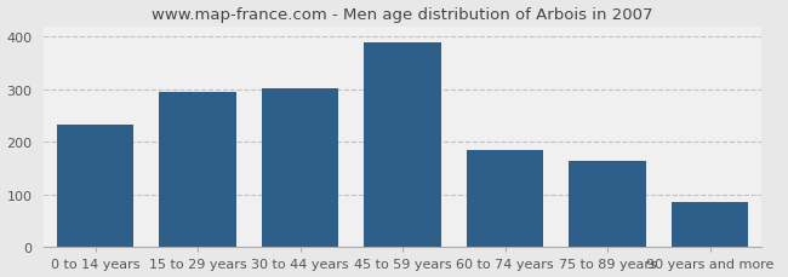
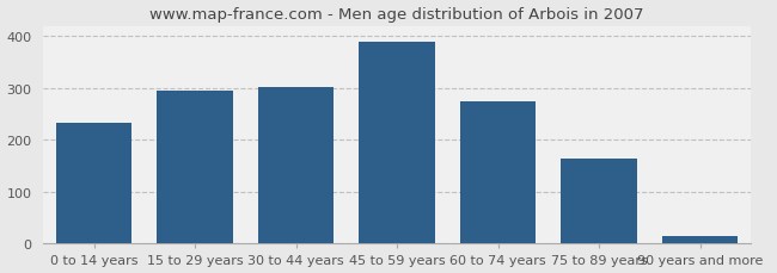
60 to 74 years: 185 -> 274
90 years and more: 85 -> 15
